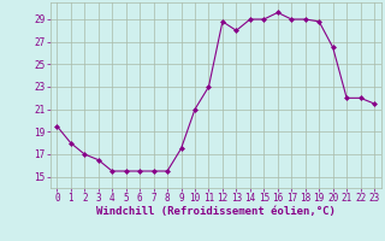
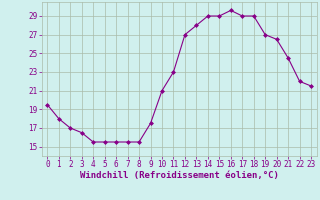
12: 28.8 -> 27.0
19: 28.8 -> 27.0
21: 22.0 -> 24.5
